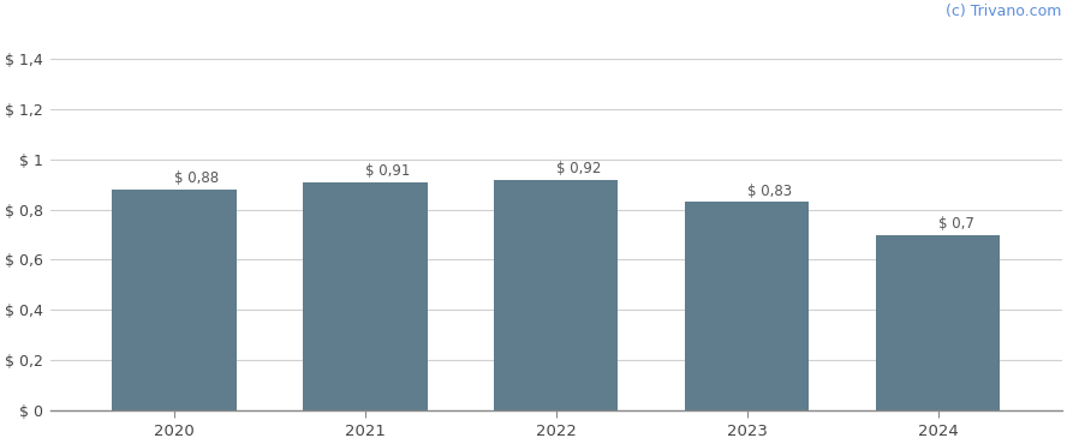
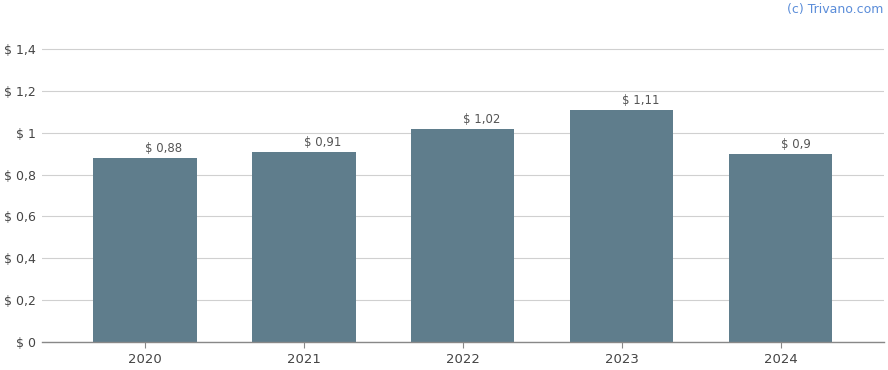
2022: 0,92 -> 1,02
2023: 0,83 -> 1,11
2024: 0,7 -> 0,9
